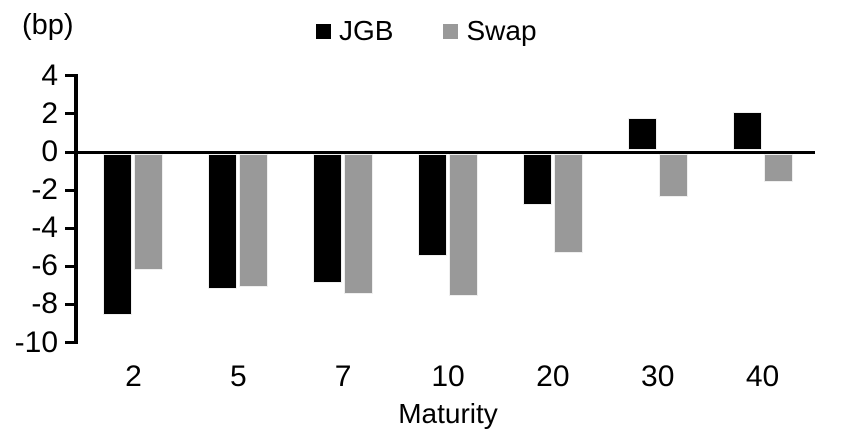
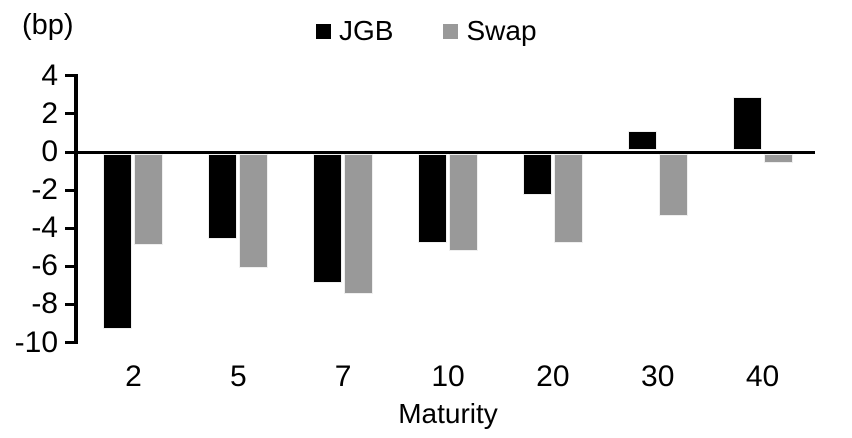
JGB/2: -8.5 -> -9.2
Swap/2: -6.1 -> -4.8
JGB/5: -7.1 -> -4.5
Swap/5: -7.0 -> -6.0
JGB/10: -5.4 -> -4.7
Swap/10: -7.5 -> -5.1
JGB/20: -2.7 -> -2.2
Swap/20: -5.2 -> -4.7
JGB/30: 1.7 -> 1.0
Swap/30: -2.3 -> -3.3
JGB/40: 2.0 -> 2.8
Swap/40: -1.5 -> -0.5
